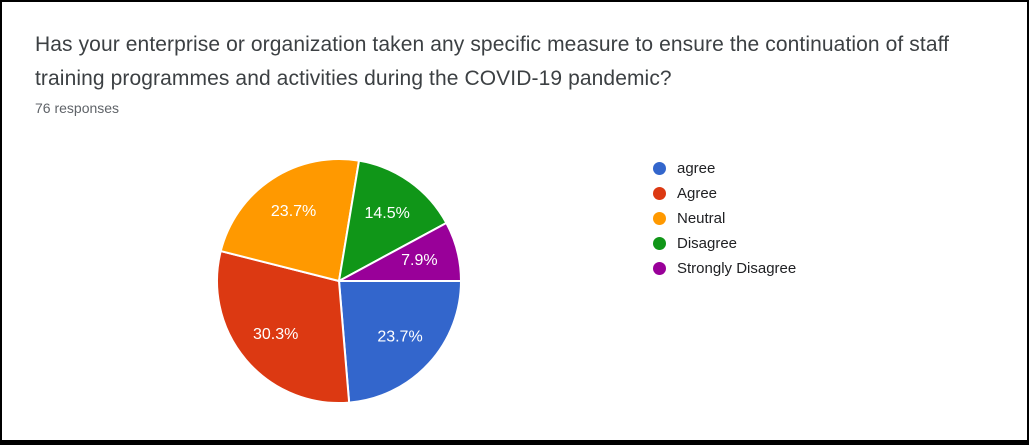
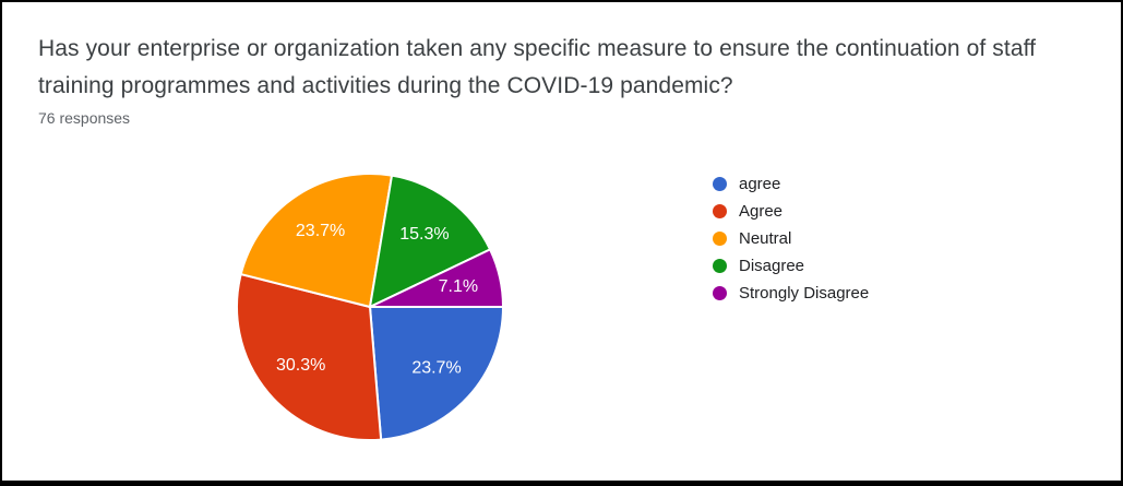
Disagree: 14.5% -> 15.3%
Strongly Disagree: 7.9% -> 7.1%
